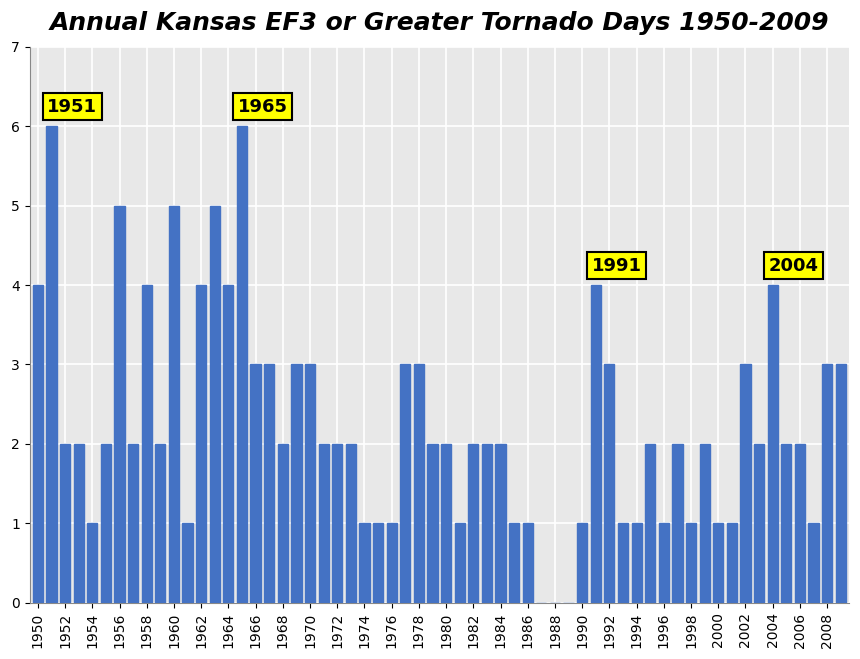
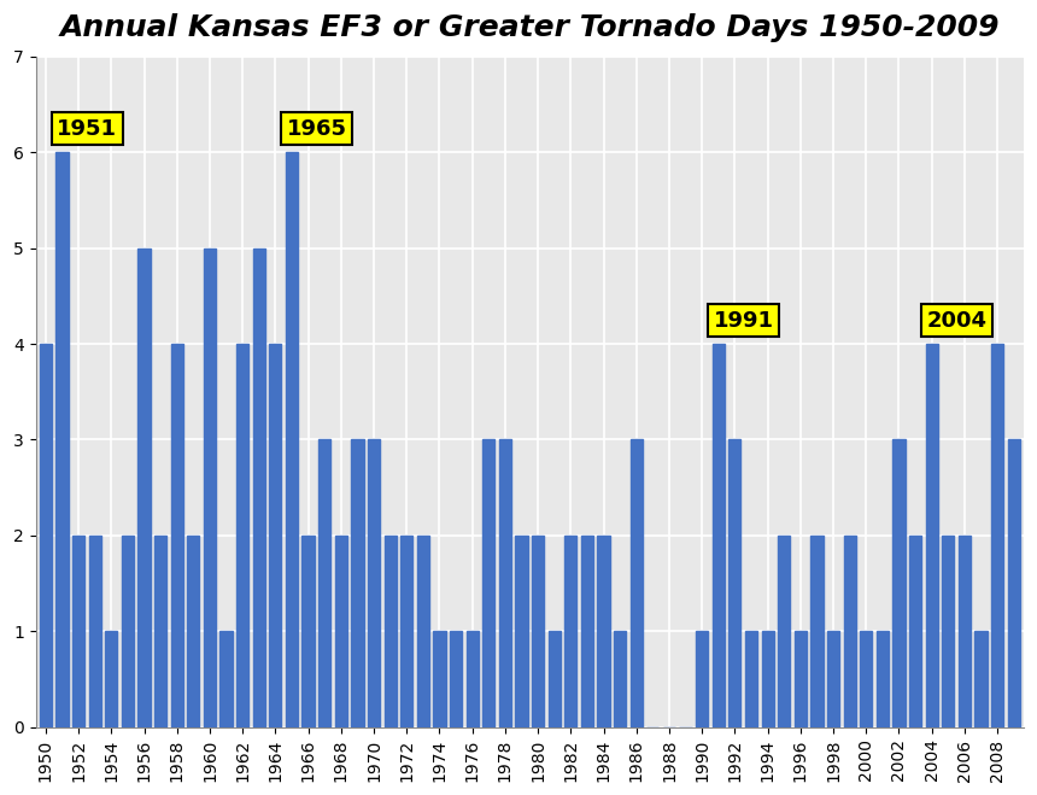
1966: 3 -> 2
1986: 1 -> 3
2008: 3 -> 4
